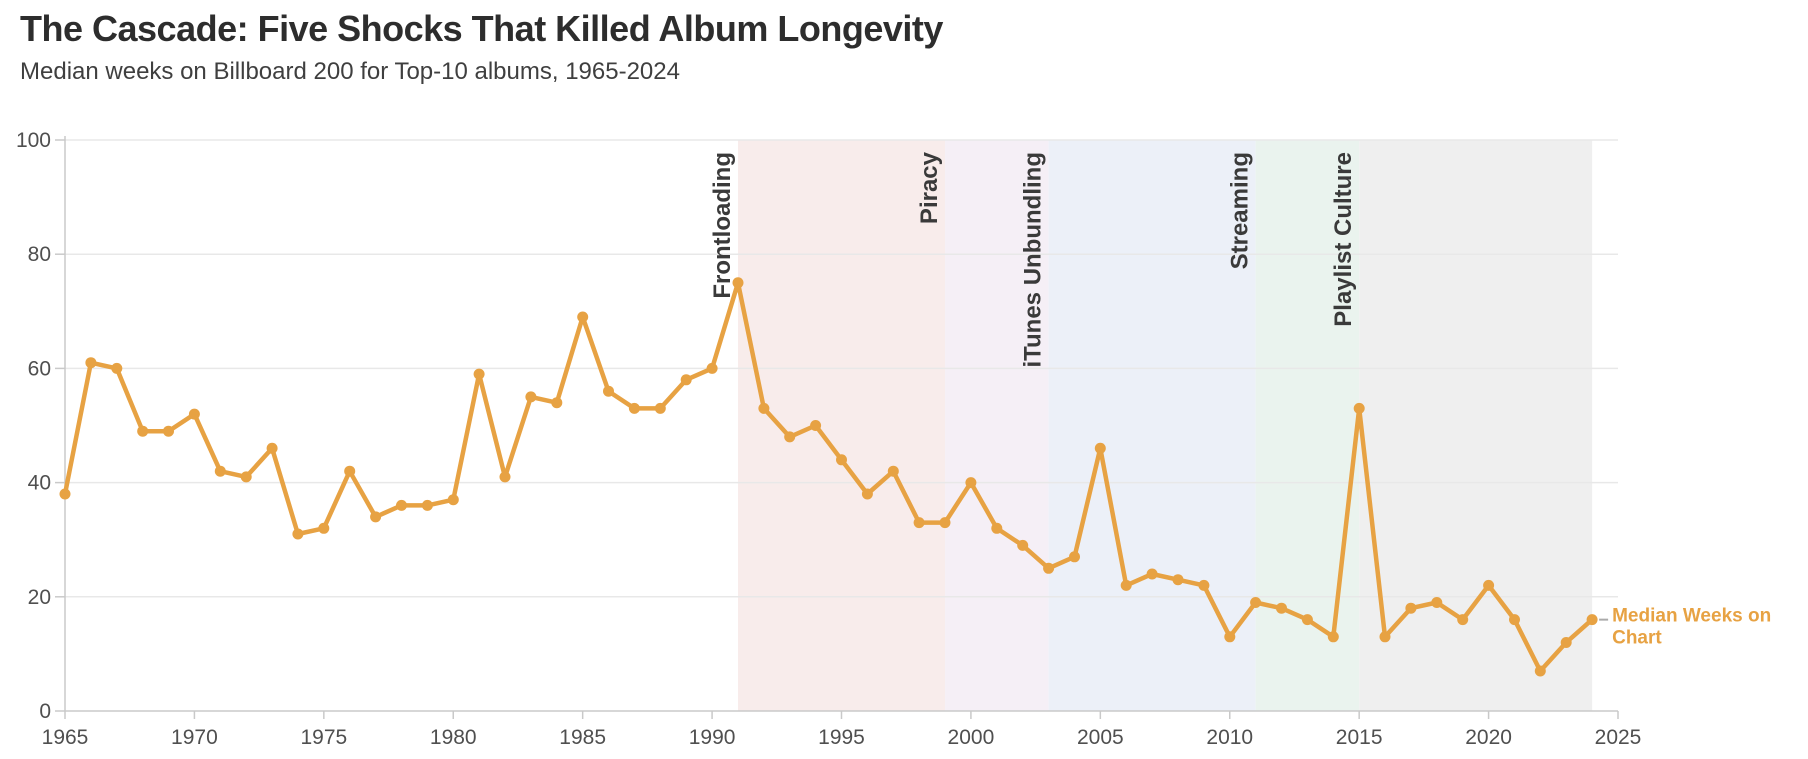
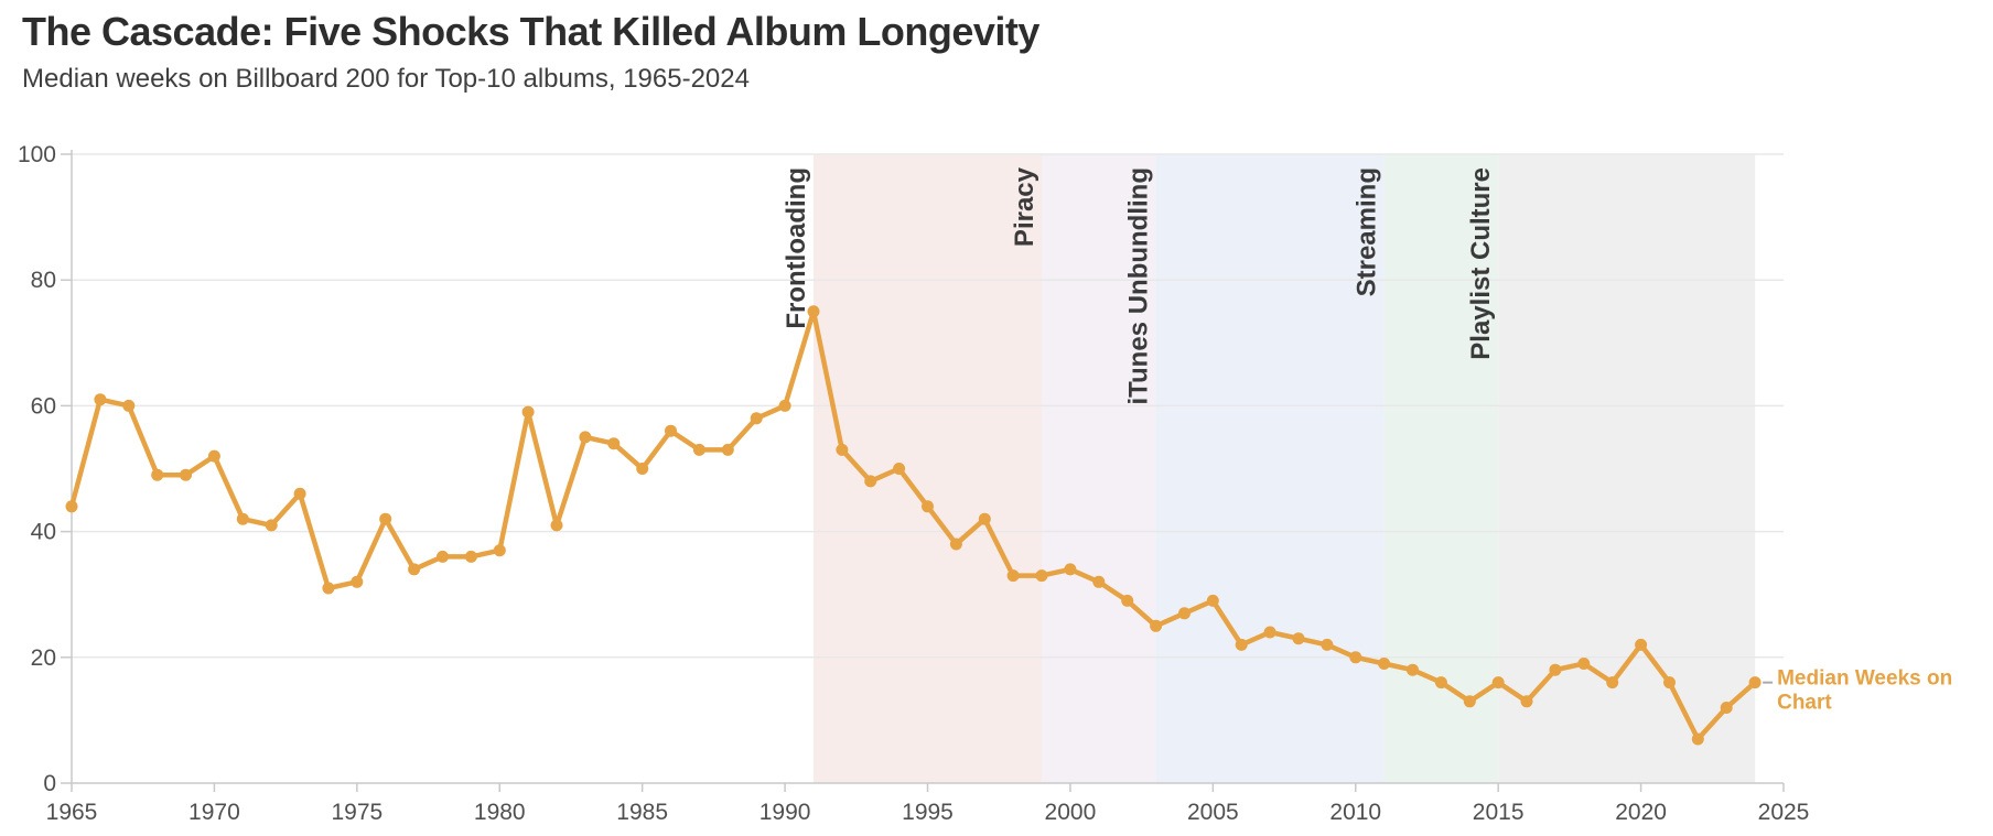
1965: 38 -> 44
1985: 69 -> 50
2000: 40 -> 34
2005: 46 -> 29
2010: 13 -> 20
2015: 53 -> 16
